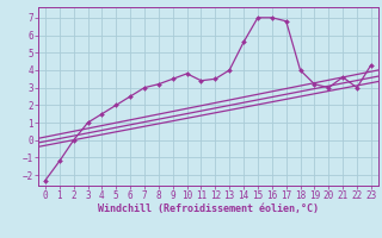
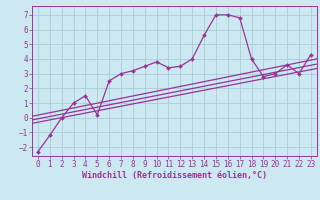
5: 2.0 -> 0.2
19: 3.2 -> 2.8
